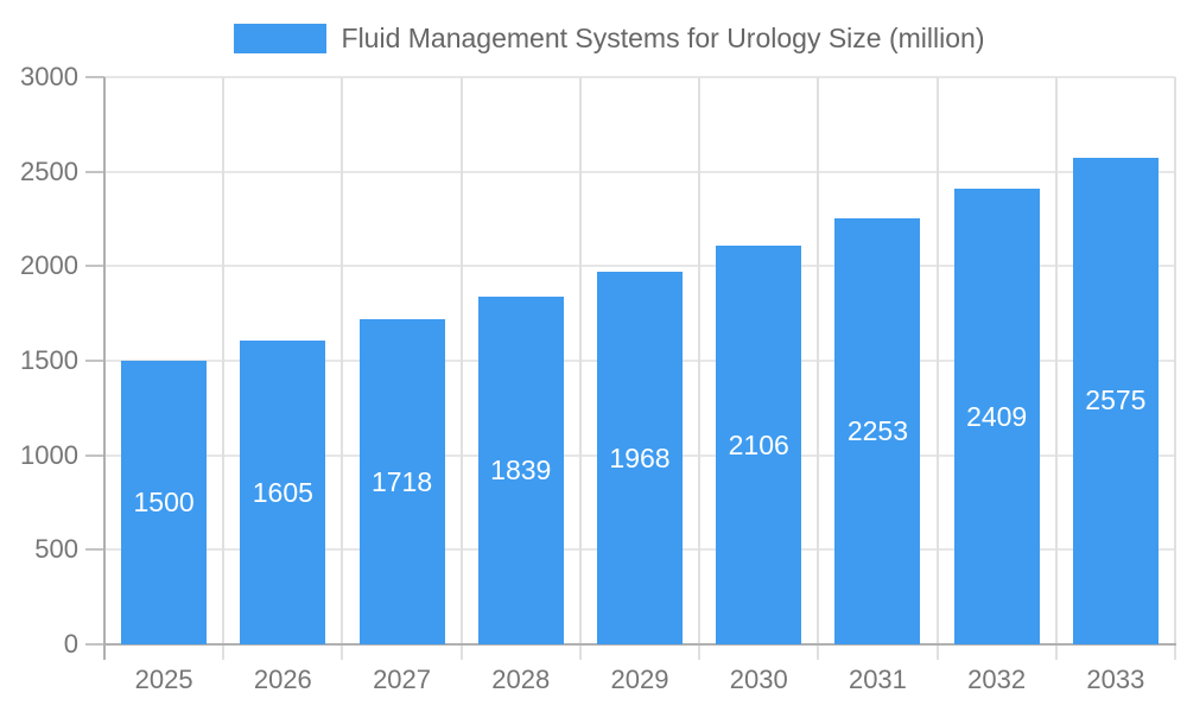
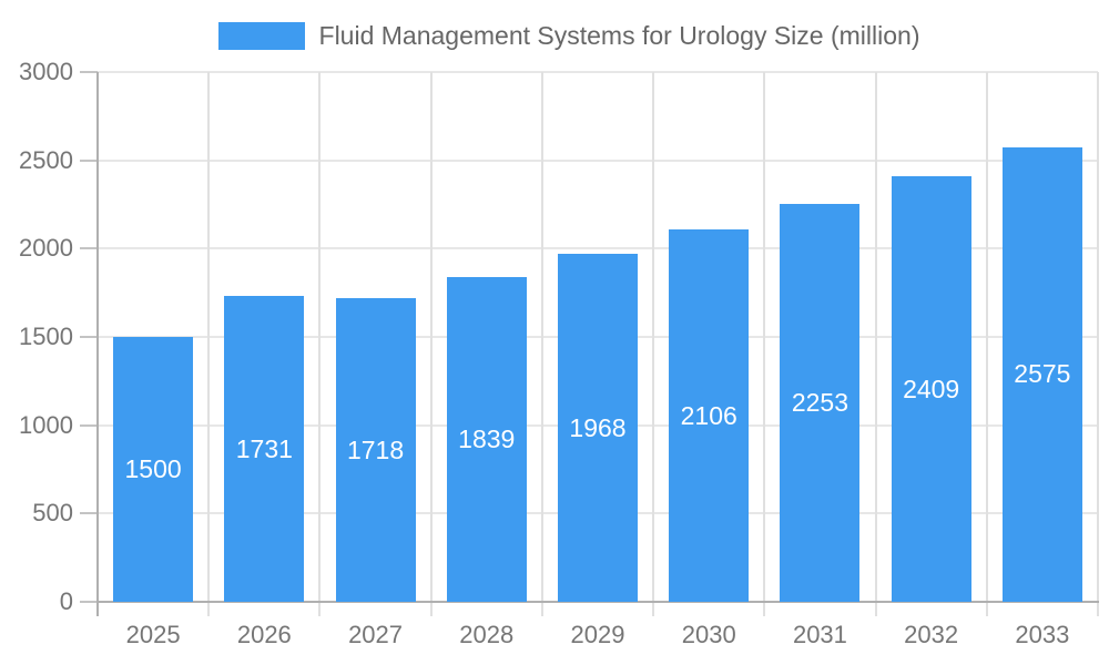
2026: 1605 -> 1731
